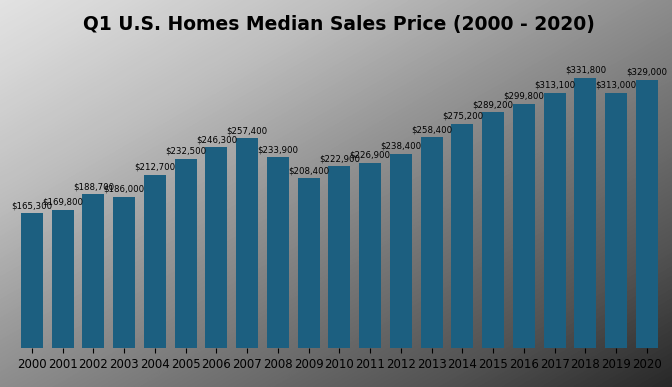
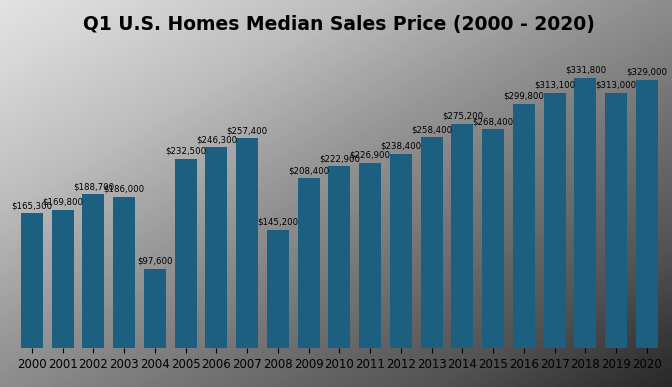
2004: $212,700 -> $97,600
2008: $233,900 -> $145,200
2015: $289,200 -> $268,400
